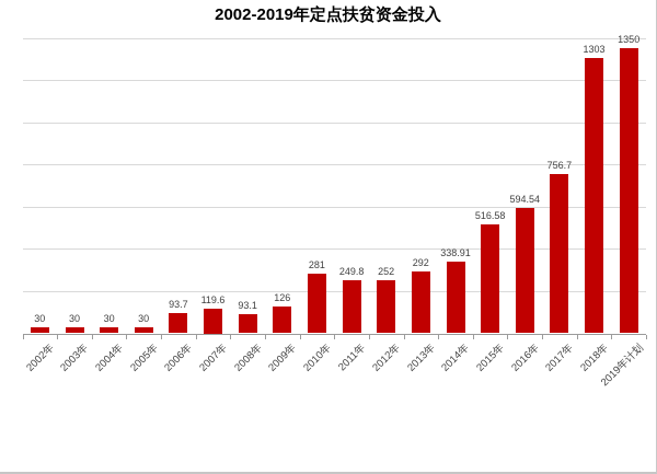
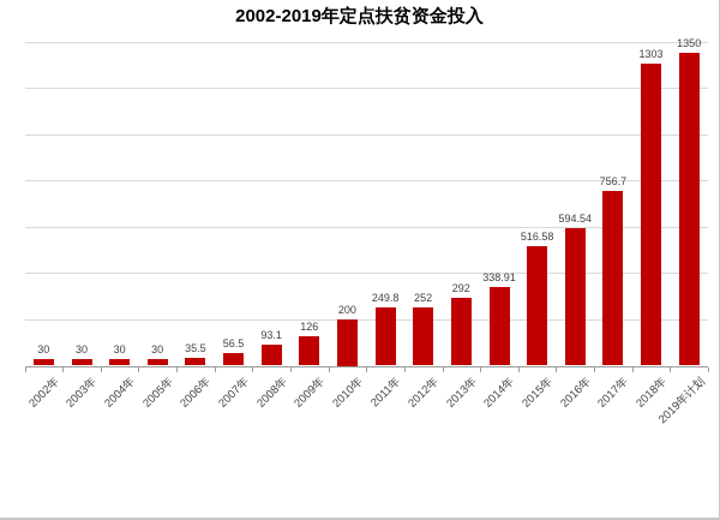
2006年: 93.7 -> 35.5
2007年: 119.6 -> 56.5
2010年: 281 -> 200
